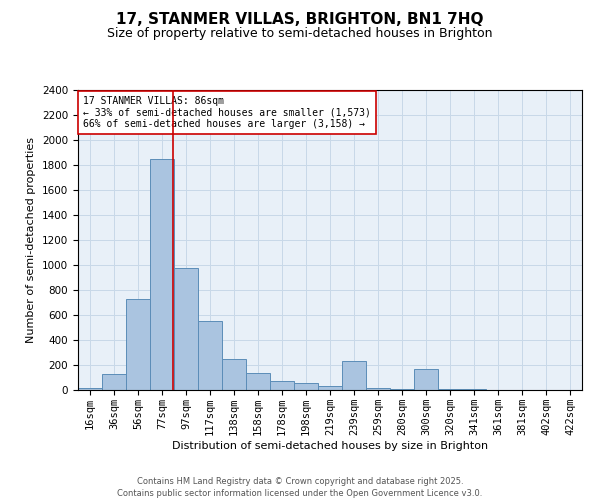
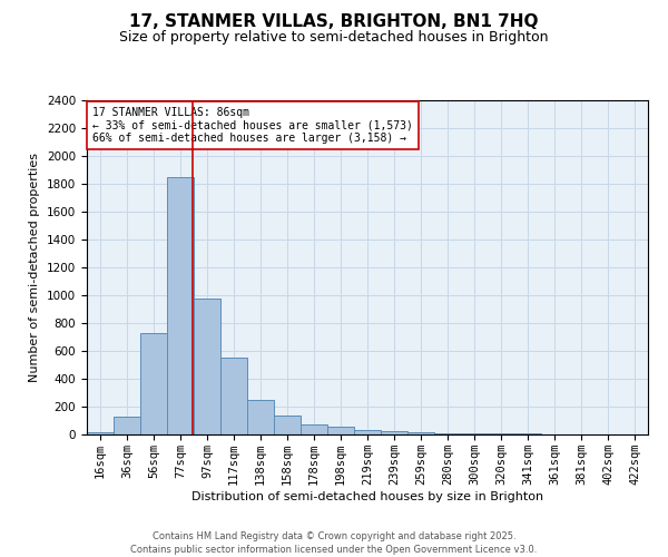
239sqm: 230 -> 20
300sqm: 170 -> 0
